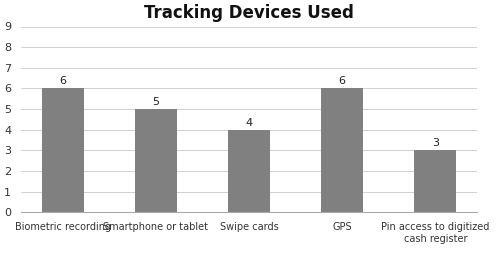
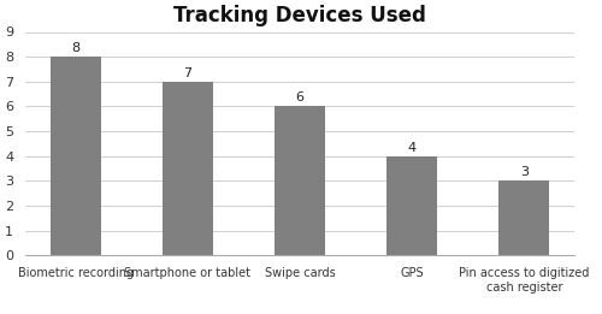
Biometric recording: 6 -> 8
Smartphone or tablet: 5 -> 7
Swipe cards: 4 -> 6
GPS: 6 -> 4
